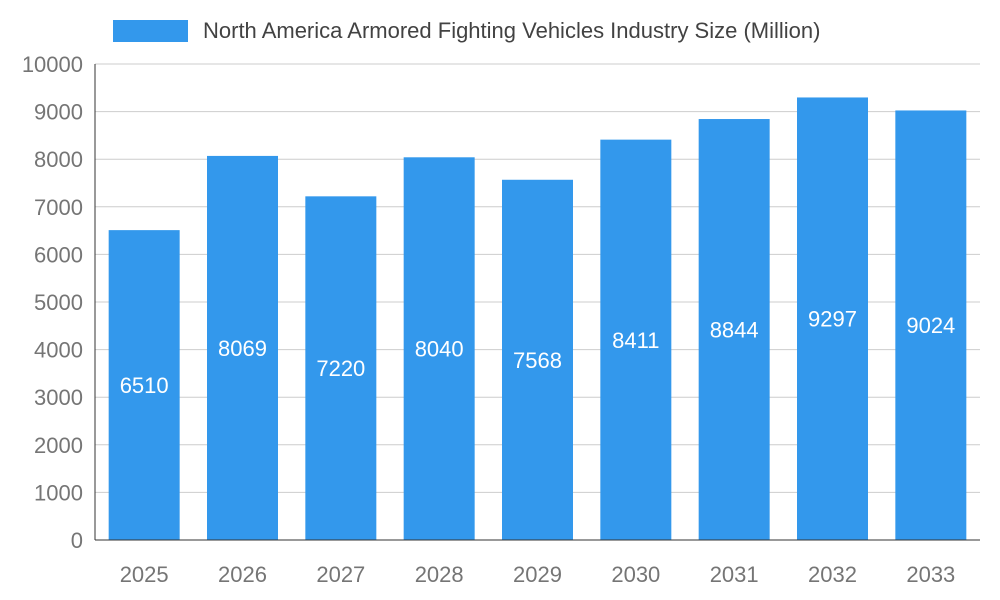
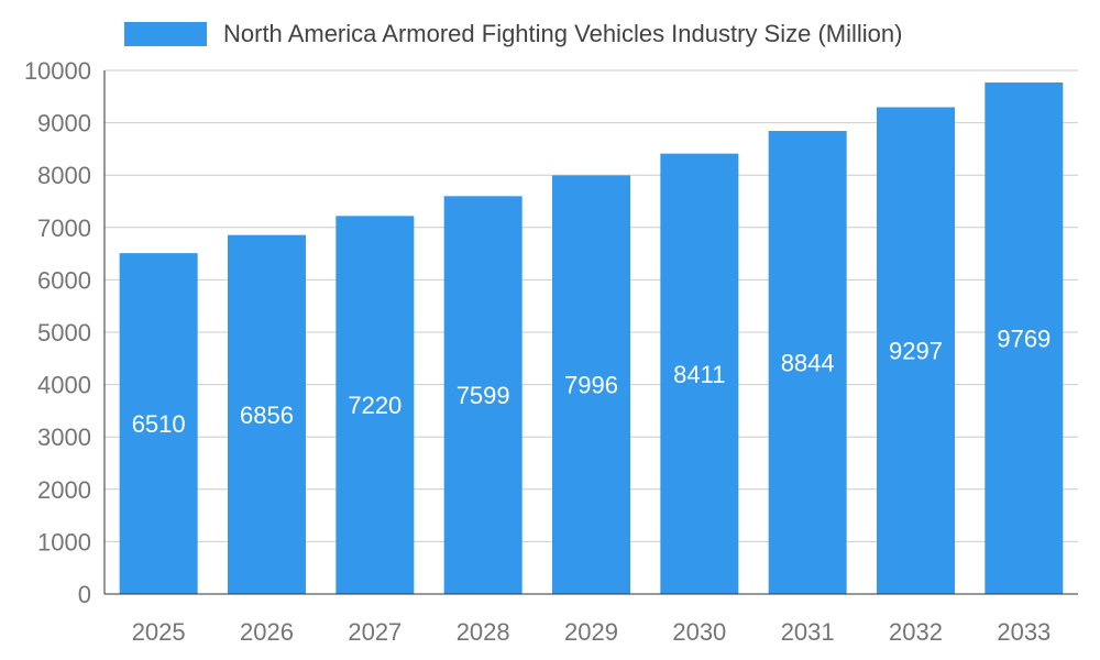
2026: 8069 -> 6856
2028: 8040 -> 7599
2029: 7568 -> 7996
2033: 9024 -> 9769
